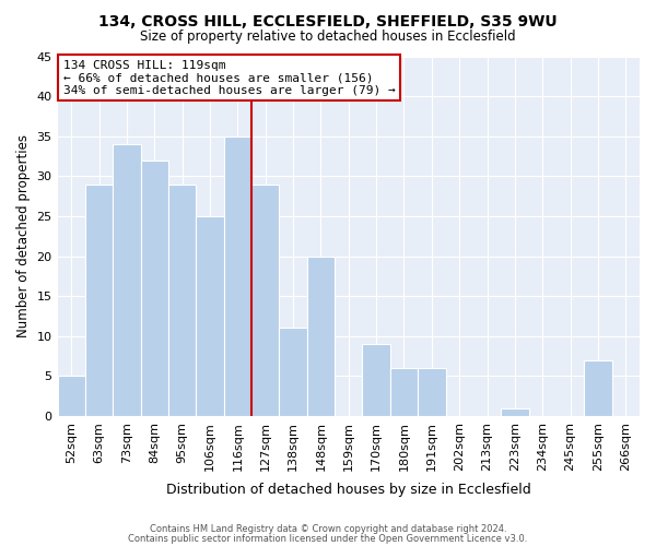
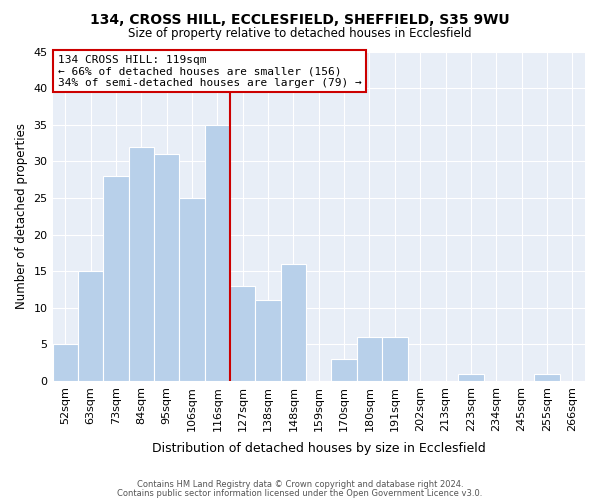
63sqm: 29 -> 15
73sqm: 34 -> 28
95sqm: 29 -> 31
127sqm: 29 -> 13
148sqm: 20 -> 16
170sqm: 9 -> 3
255sqm: 7 -> 1
